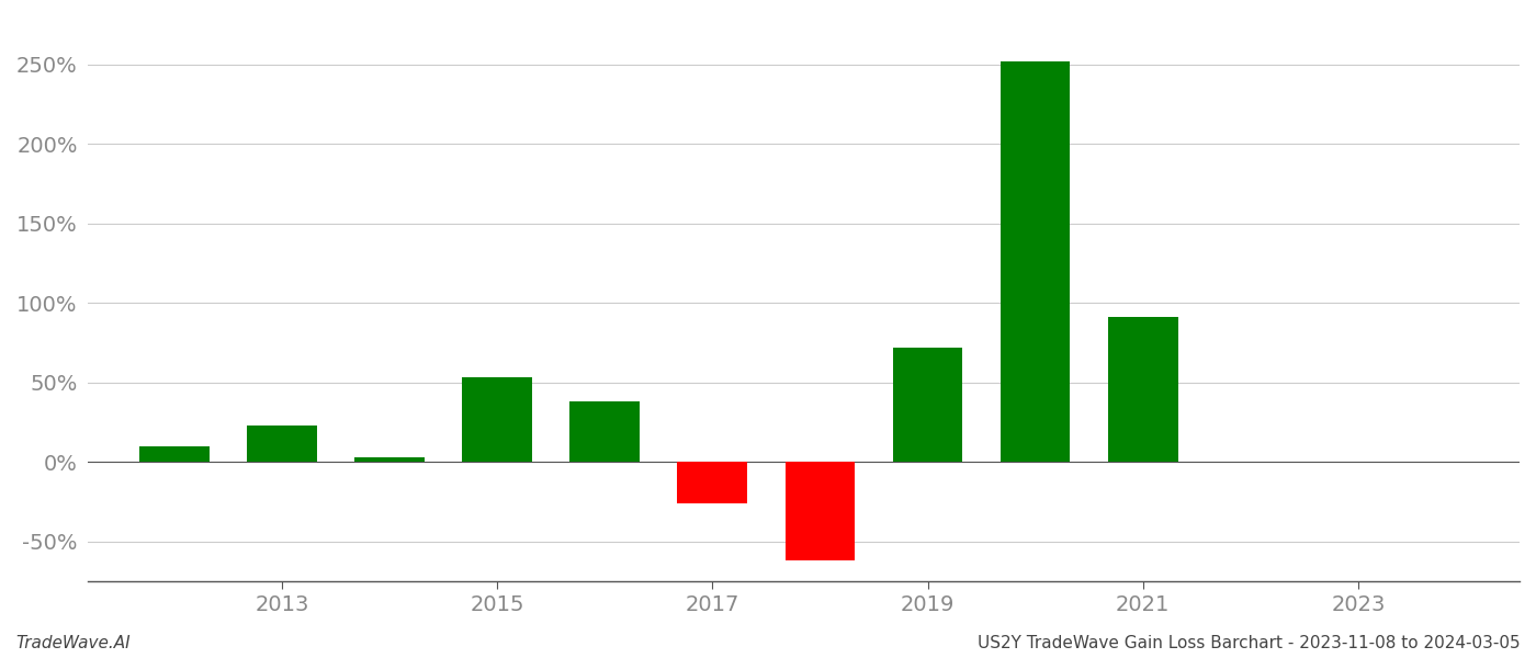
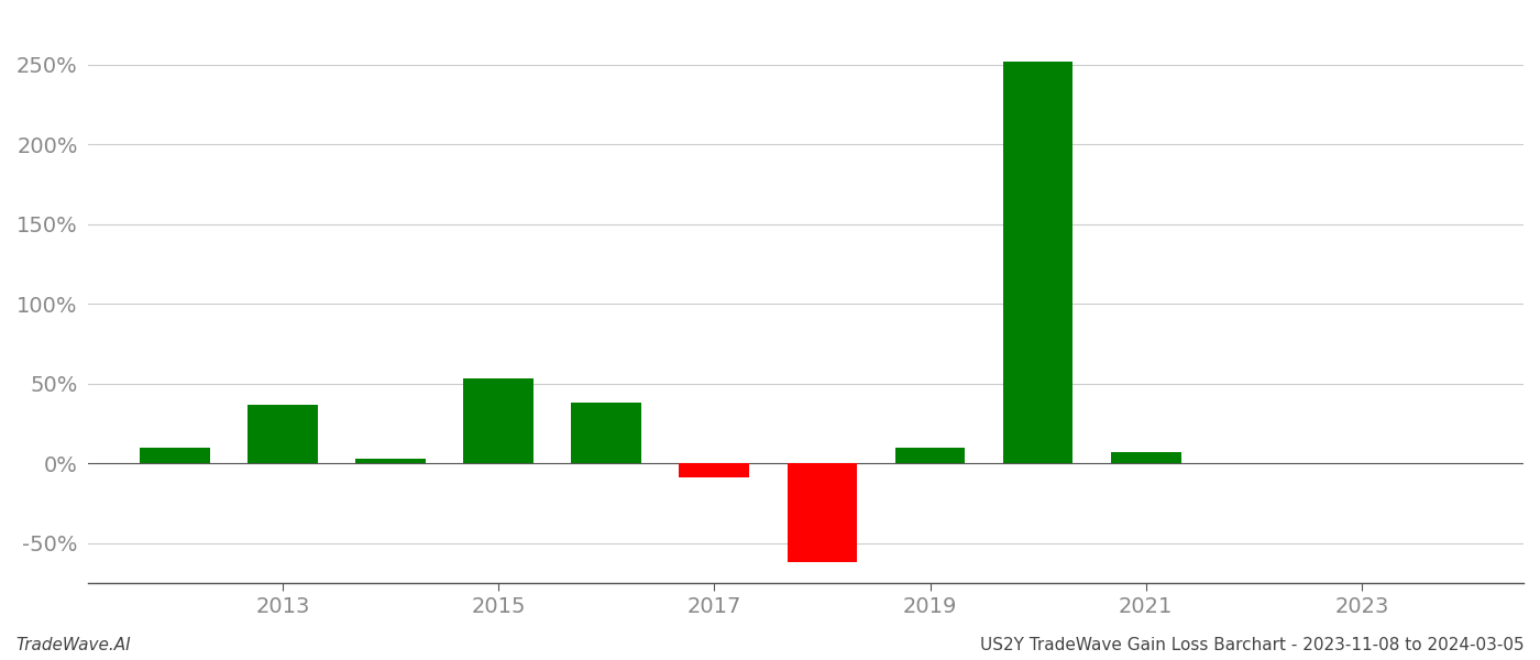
2013: 23% -> 37%
2017: -26% -> -9%
2019: 72% -> 10%
2021: 91% -> 7%
